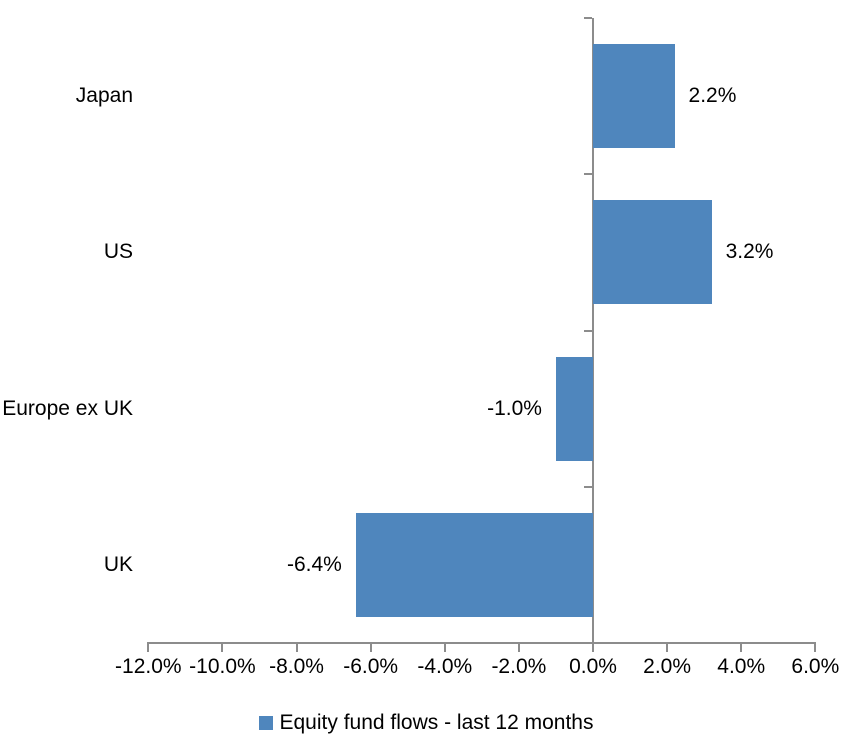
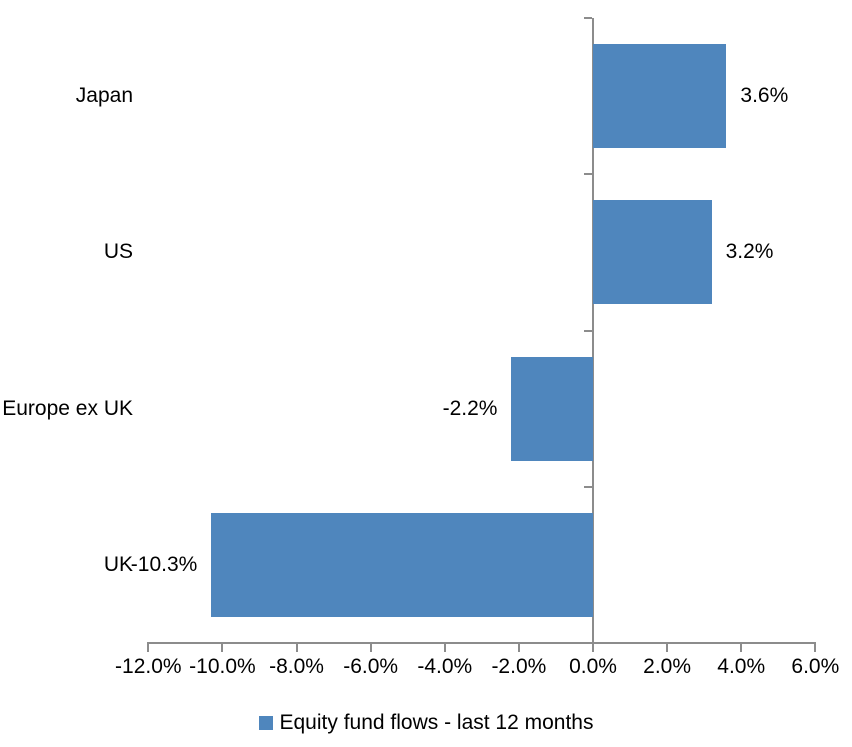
Japan: 2.2% -> 3.6%
Europe ex UK: -1.0% -> -2.2%
UK: -6.4% -> -10.3%
